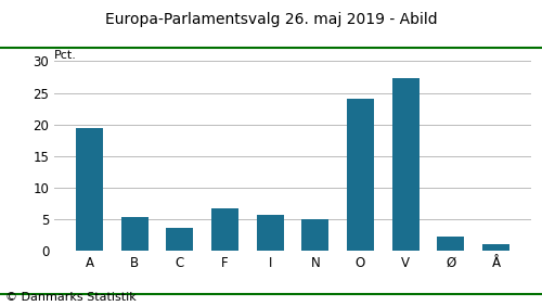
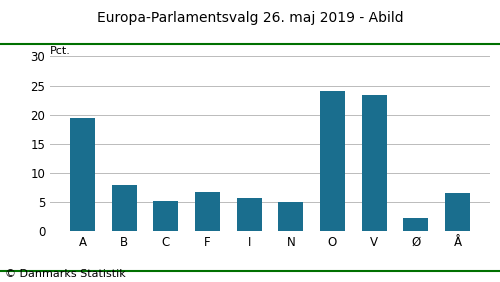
B: 5.4 -> 8.0
C: 3.6 -> 5.2
V: 27.4 -> 23.4
Å: 1.0 -> 6.6
